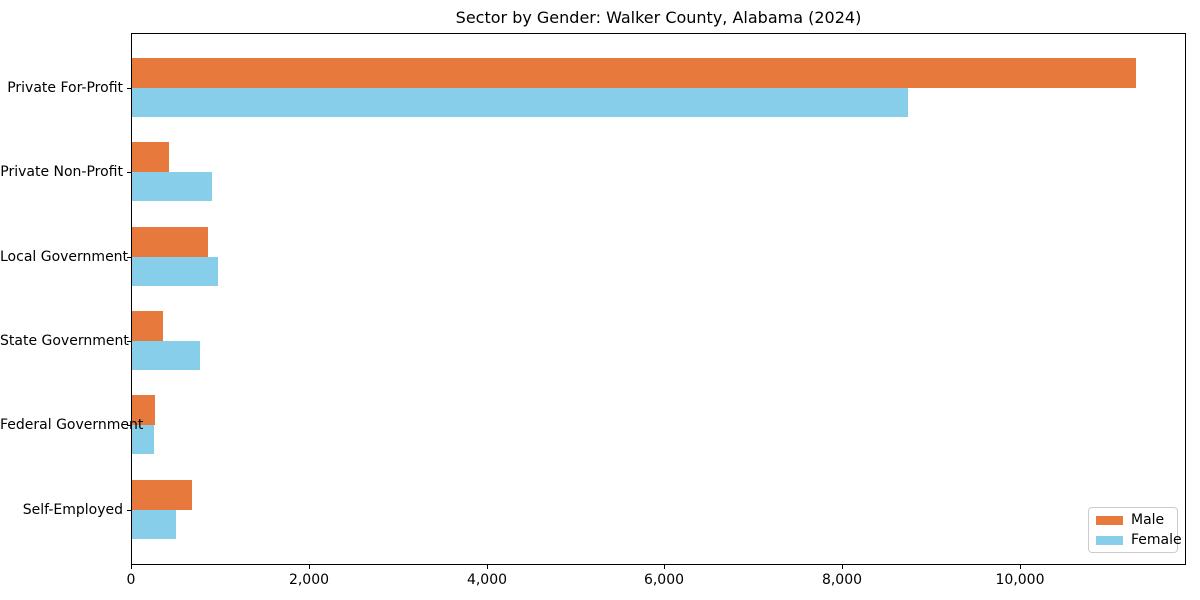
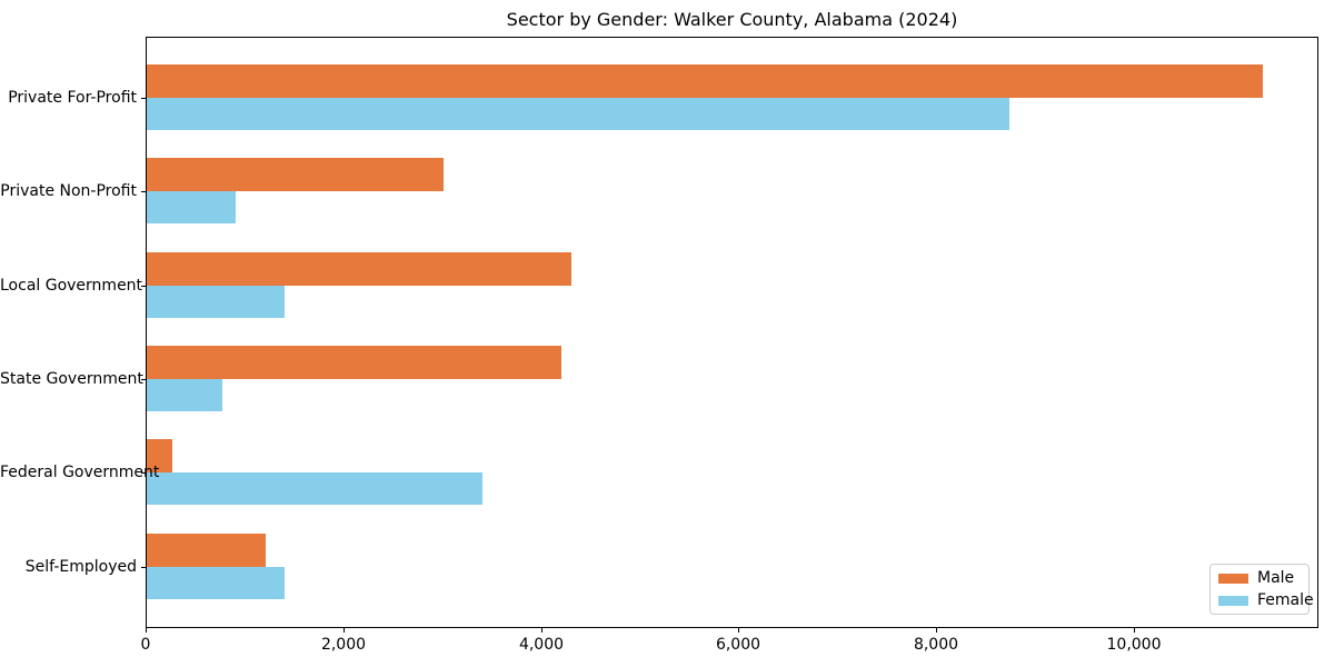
Male/Private Non-Profit: 400 -> 3000
Male/Local Government: 900 -> 4300
Female/Local Government: 1000 -> 1400
Male/State Government: 400 -> 4200
Female/Federal Government: 200 -> 3400
Male/Self-Employed: 700 -> 1200
Female/Self-Employed: 500 -> 1400
